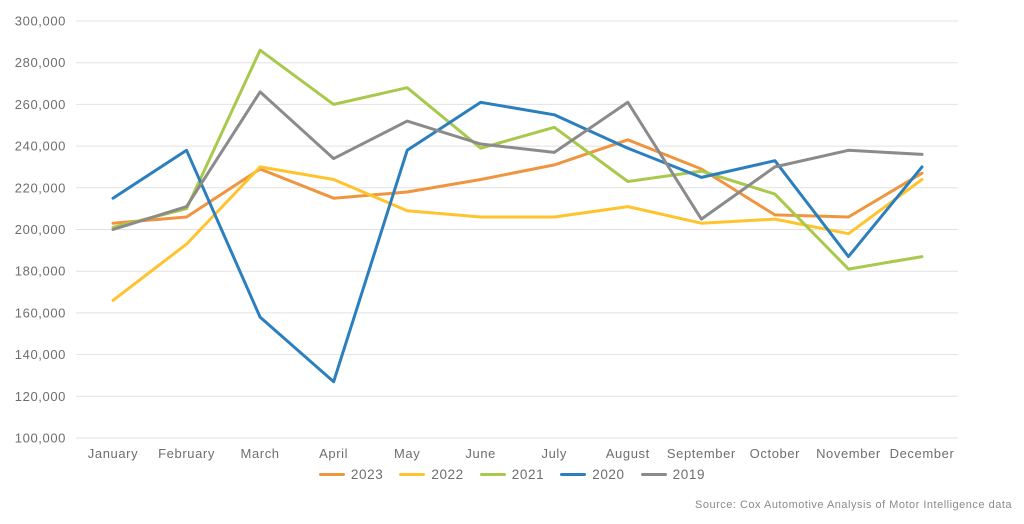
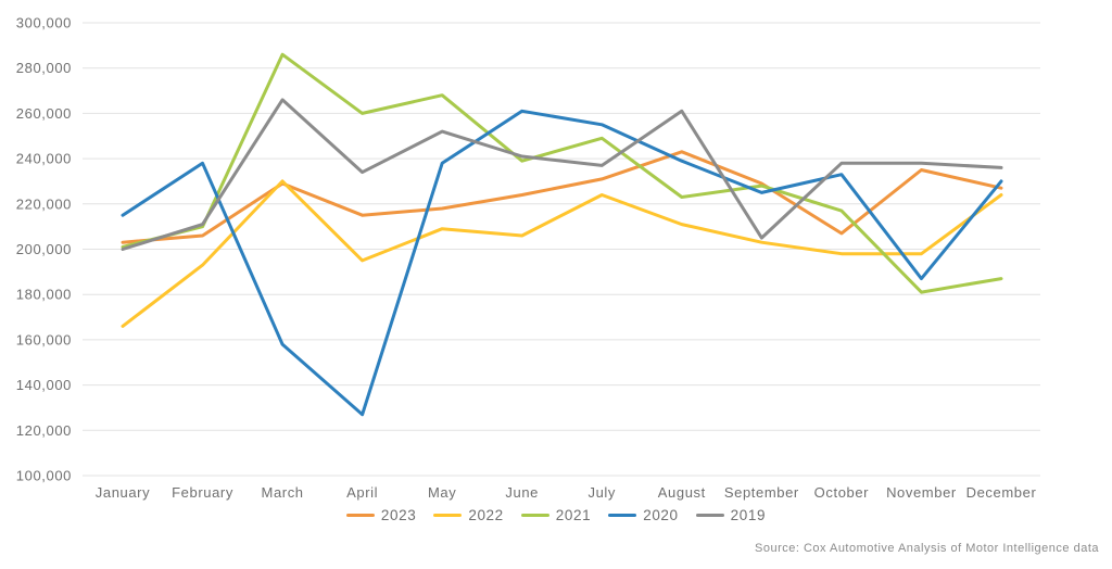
2022/April: 224000 -> 195000
2022/July: 206000 -> 224000
2022/October: 205000 -> 198000
2019/October: 230000 -> 238000
2023/November: 206000 -> 235000
